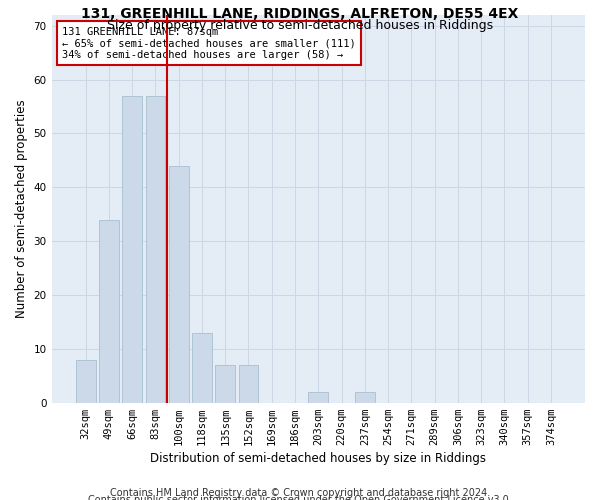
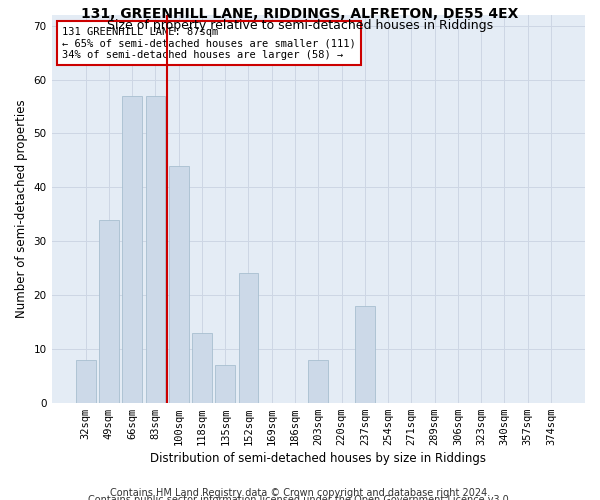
152sqm: 7 -> 24
203sqm: 2 -> 8
237sqm: 2 -> 18
